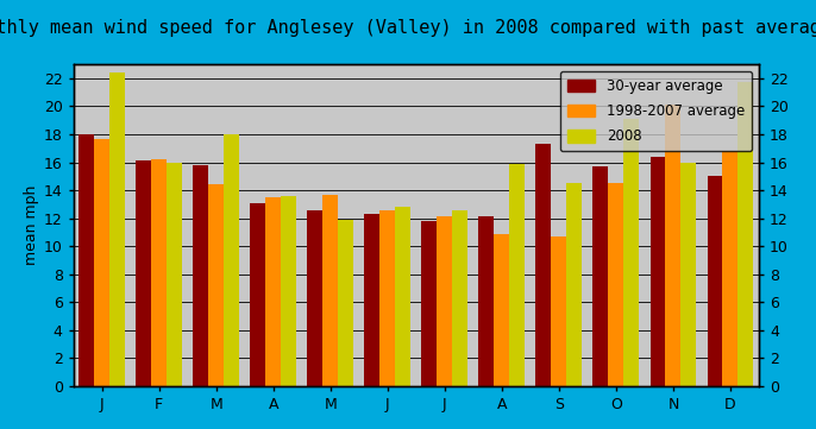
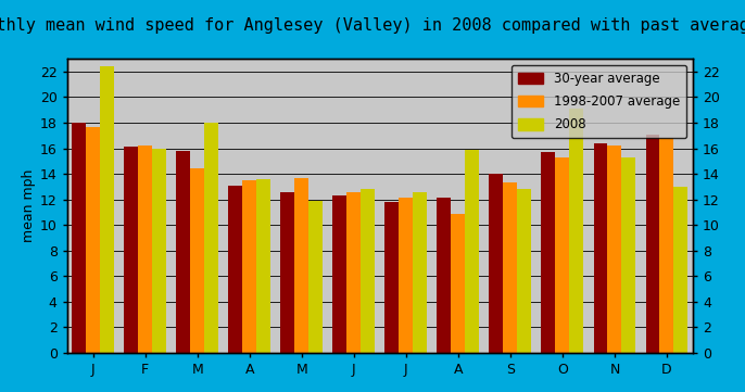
30-year average/S: 17.3 -> 14.0
1998-2007 average/S: 10.7 -> 13.3
2008/S: 14.5 -> 12.8
1998-2007 average/O: 14.5 -> 15.3
1998-2007 average/N: 20.1 -> 16.2
2008/N: 16.0 -> 15.3
30-year average/D: 15.0 -> 17.1
2008/D: 21.7 -> 13.0
